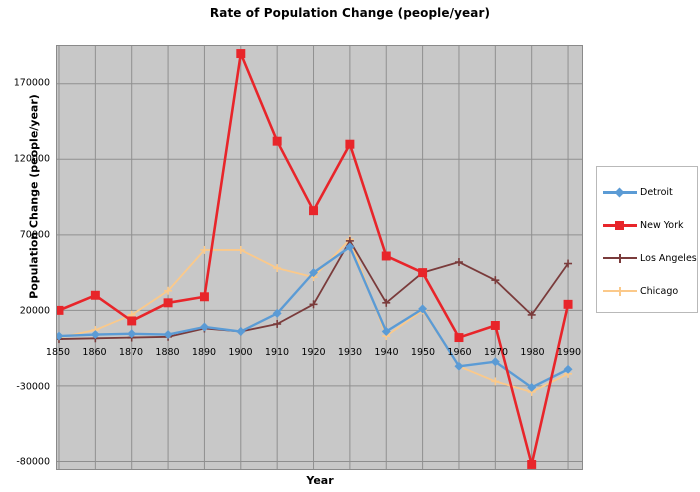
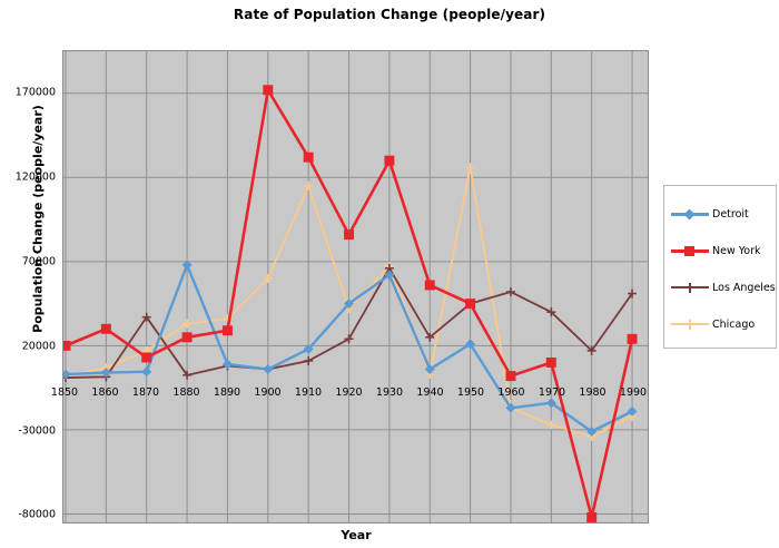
Los Angeles/1870: 2000 -> 37000
Detroit/1880: 4000 -> 68000
Chicago/1890: 60000 -> 36000
New York/1900: 190000 -> 172000
Chicago/1910: 48000 -> 115000
Chicago/1950: 20000 -> 126000
